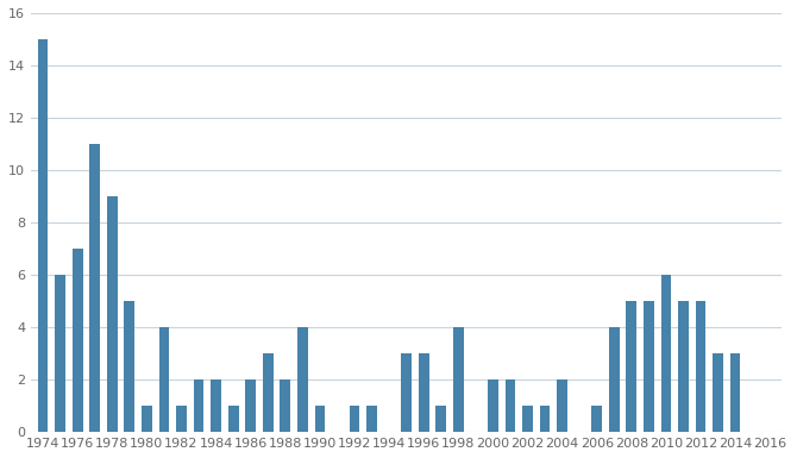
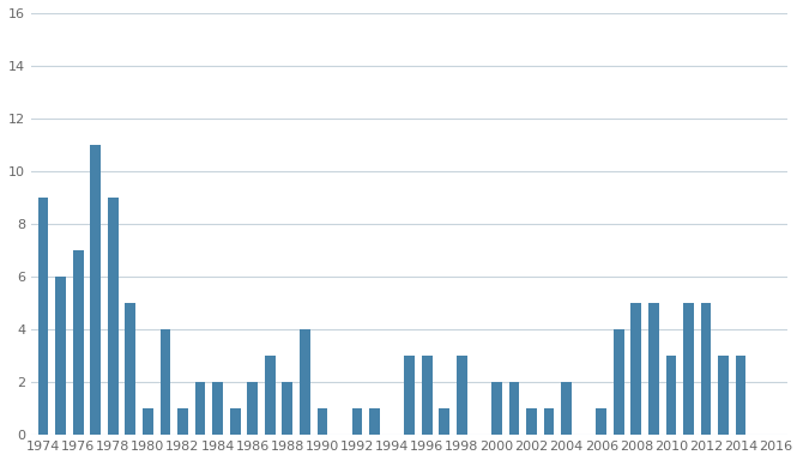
1974: 15 -> 9
1998: 4 -> 3
2010: 6 -> 3
